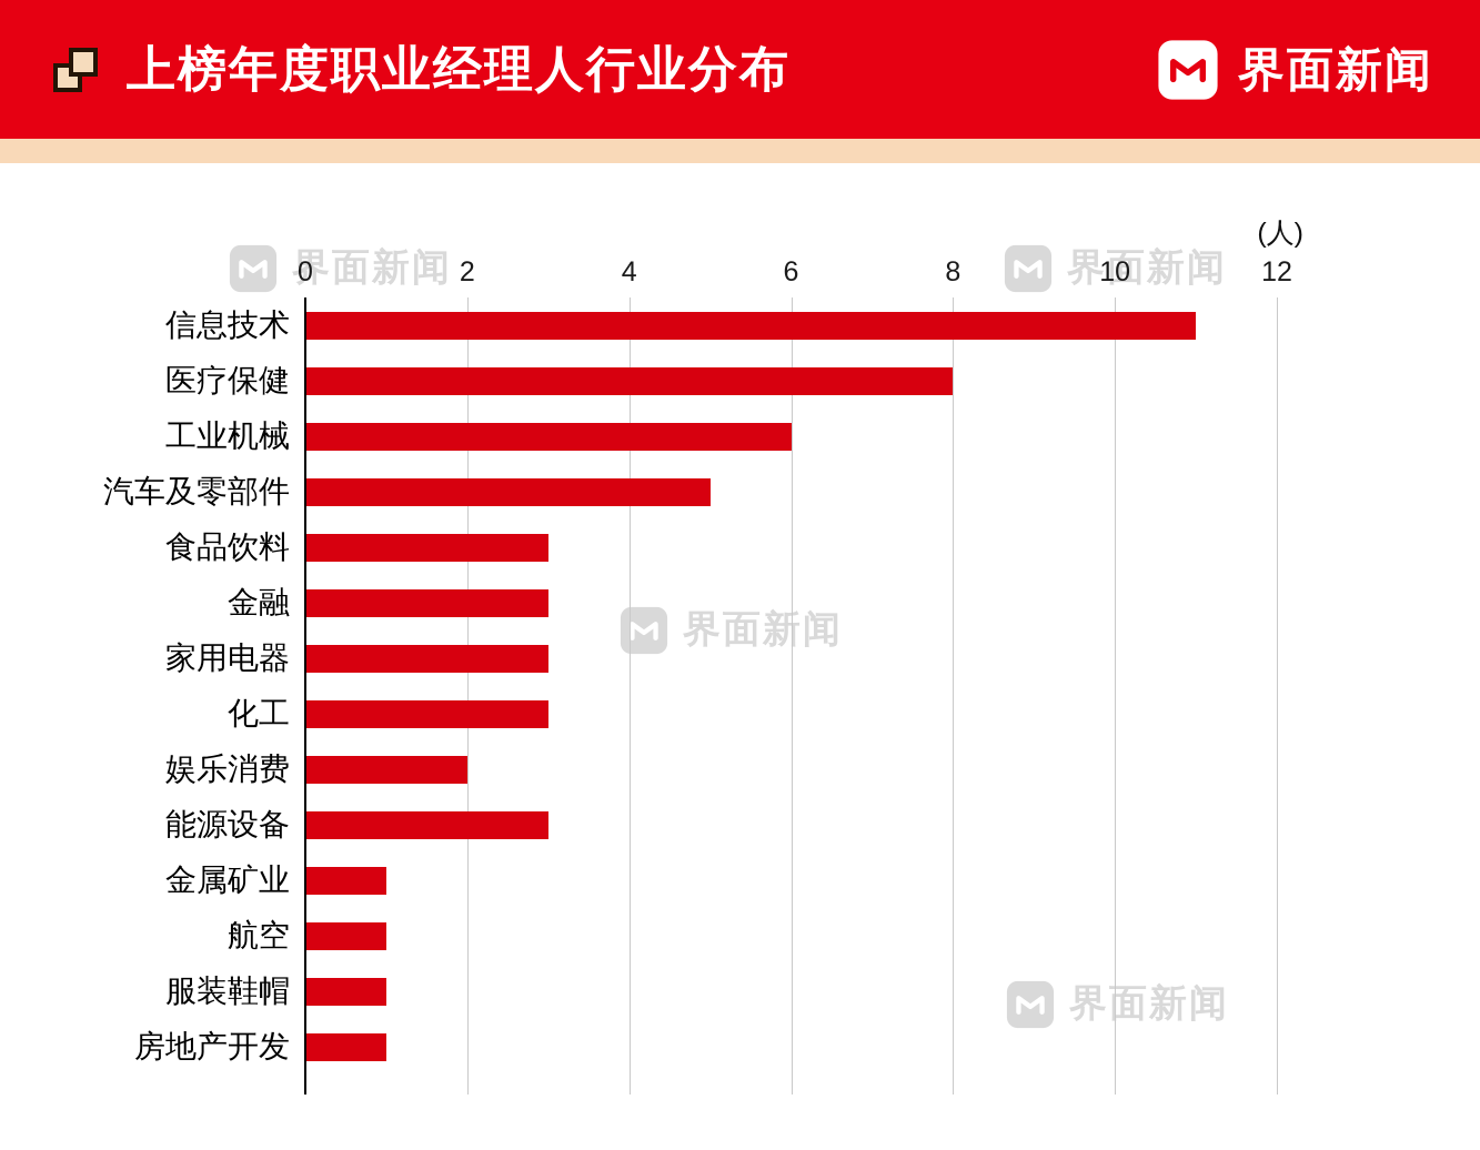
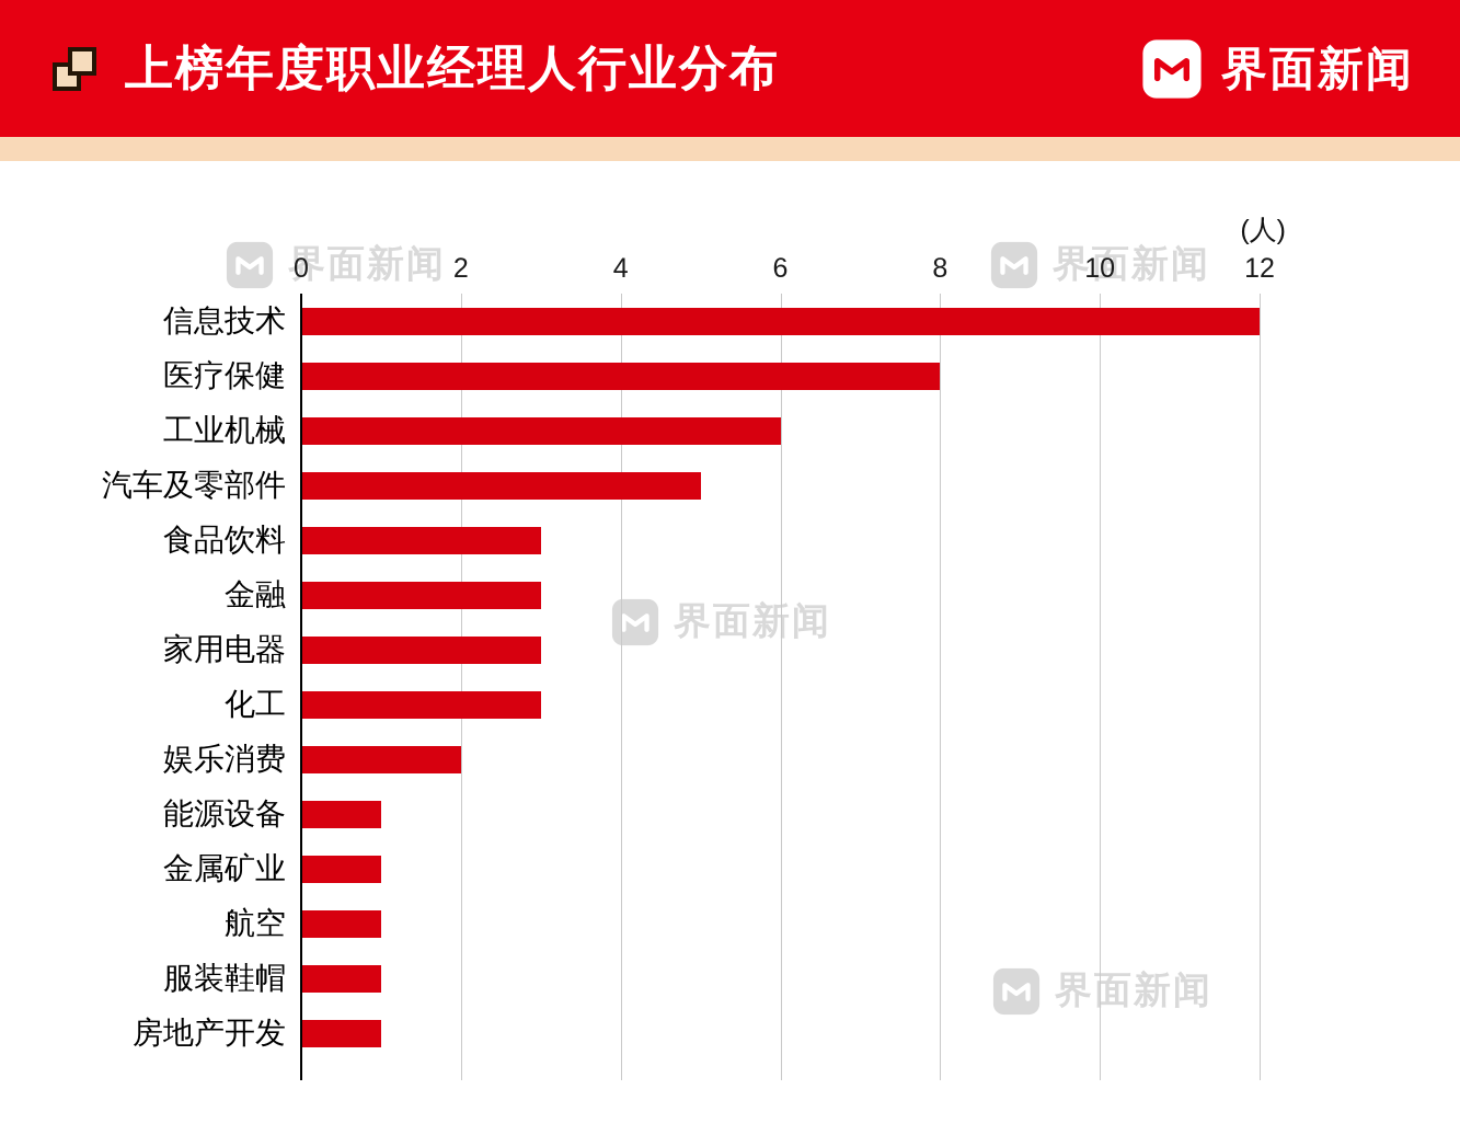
信息技术: 11 -> 12
能源设备: 3 -> 1
